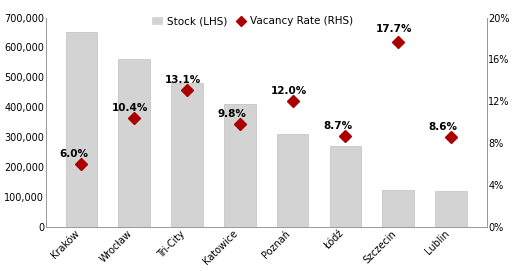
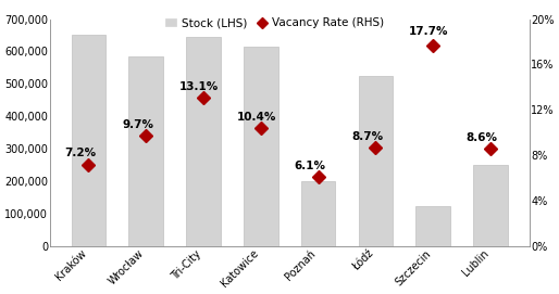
Vacancy Rate (RHS)/Kraków: 6.0% -> 7.2%
Stock (LHS)/Wrocław: 560,000 -> 585,000
Vacancy Rate (RHS)/Wrocław: 10.4% -> 9.7%
Stock (LHS)/Tri-City: 480,000 -> 645,000
Stock (LHS)/Katowice: 410,000 -> 615,000
Vacancy Rate (RHS)/Katowice: 9.8% -> 10.4%
Stock (LHS)/Poznań: 310,000 -> 200,000
Vacancy Rate (RHS)/Poznań: 12.0% -> 6.1%
Stock (LHS)/Łódź: 270,000 -> 525,000
Stock (LHS)/Lublin: 120,000 -> 250,000
